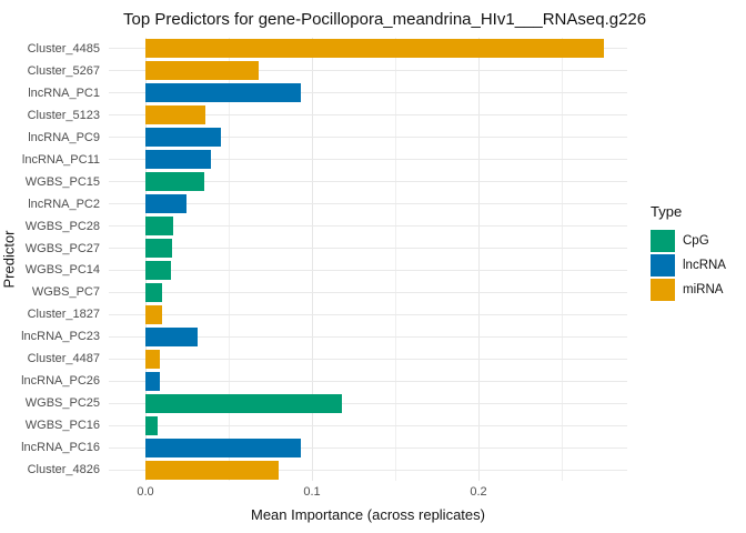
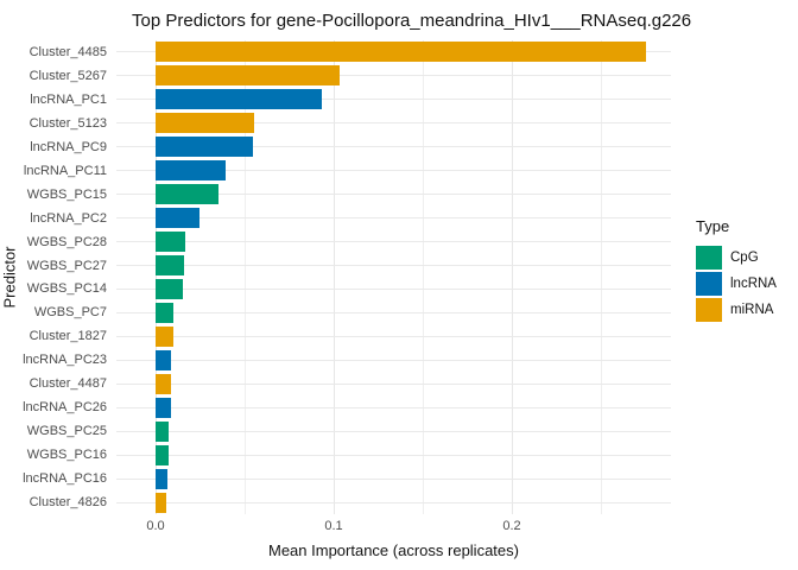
Cluster_5267: 0.068 -> 0.103
Cluster_5123: 0.036 -> 0.056
lncRNA_PC9: 0.045 -> 0.054
lncRNA_PC23: 0.031 -> 0.009
WGBS_PC25: 0.118 -> 0.007
lncRNA_PC16: 0.093 -> 0.006
Cluster_4826: 0.080 -> 0.006
